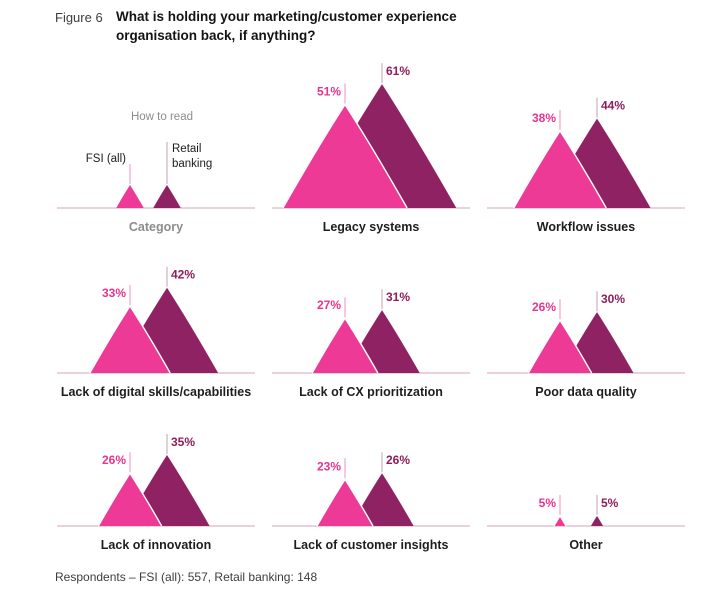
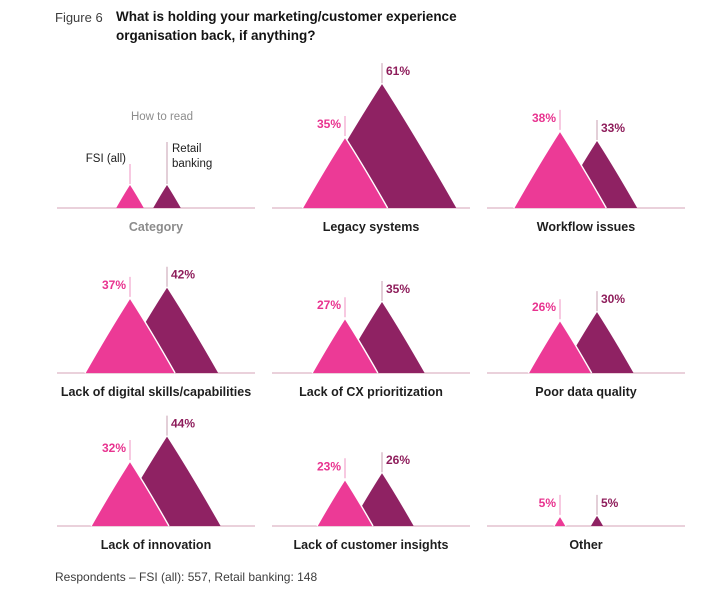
FSI (all)/Legacy systems: 51% -> 35%
Retail banking/Workflow issues: 44% -> 33%
FSI (all)/Lack of digital skills/capabilities: 33% -> 37%
Retail banking/Lack of CX prioritization: 31% -> 35%
FSI (all)/Lack of innovation: 26% -> 32%
Retail banking/Lack of innovation: 35% -> 44%
